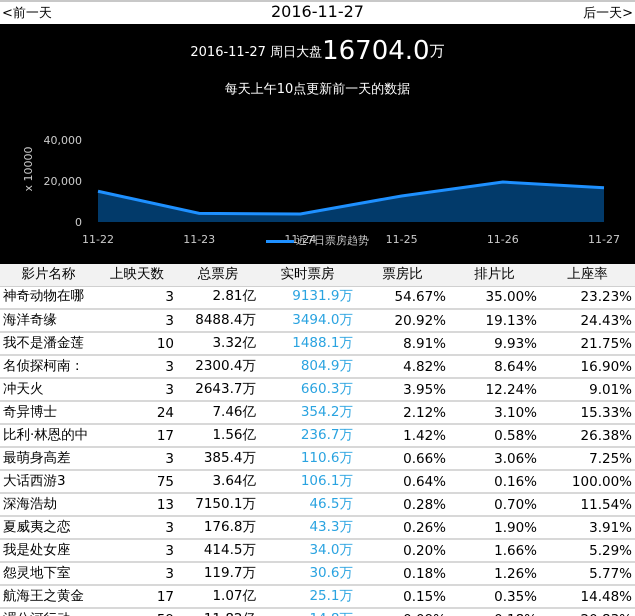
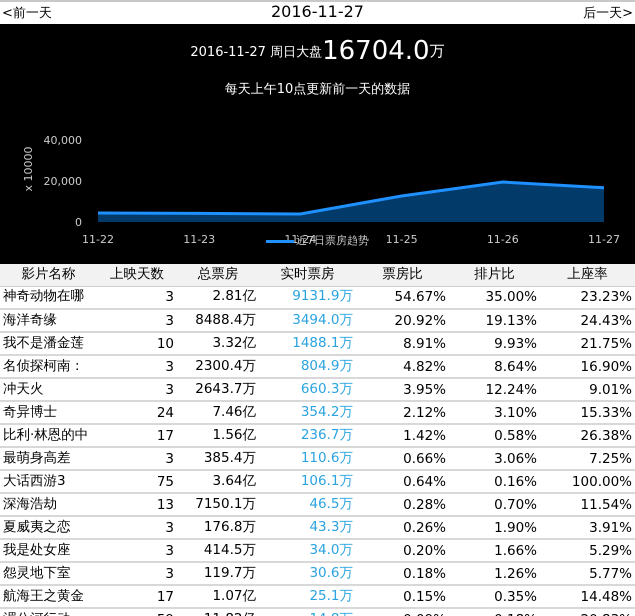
11-22: 15000 -> 4000
